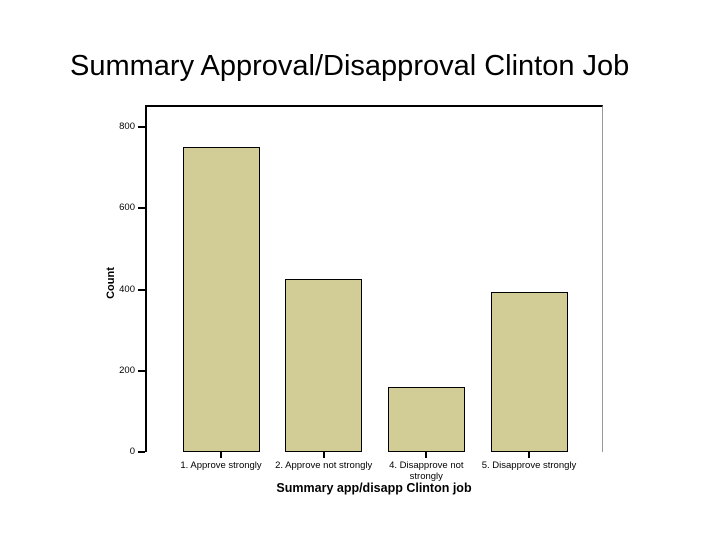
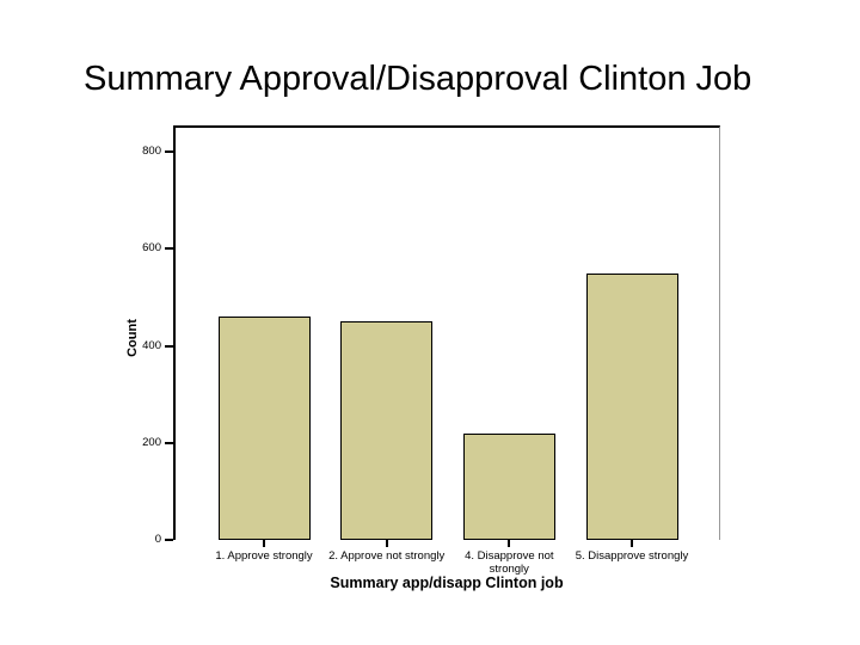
1. Approve strongly: 750 -> 460
2. Approve not strongly: 420 -> 450
4. Disapprove not strongly: 160 -> 220
5. Disapprove strongly: 400 -> 550
